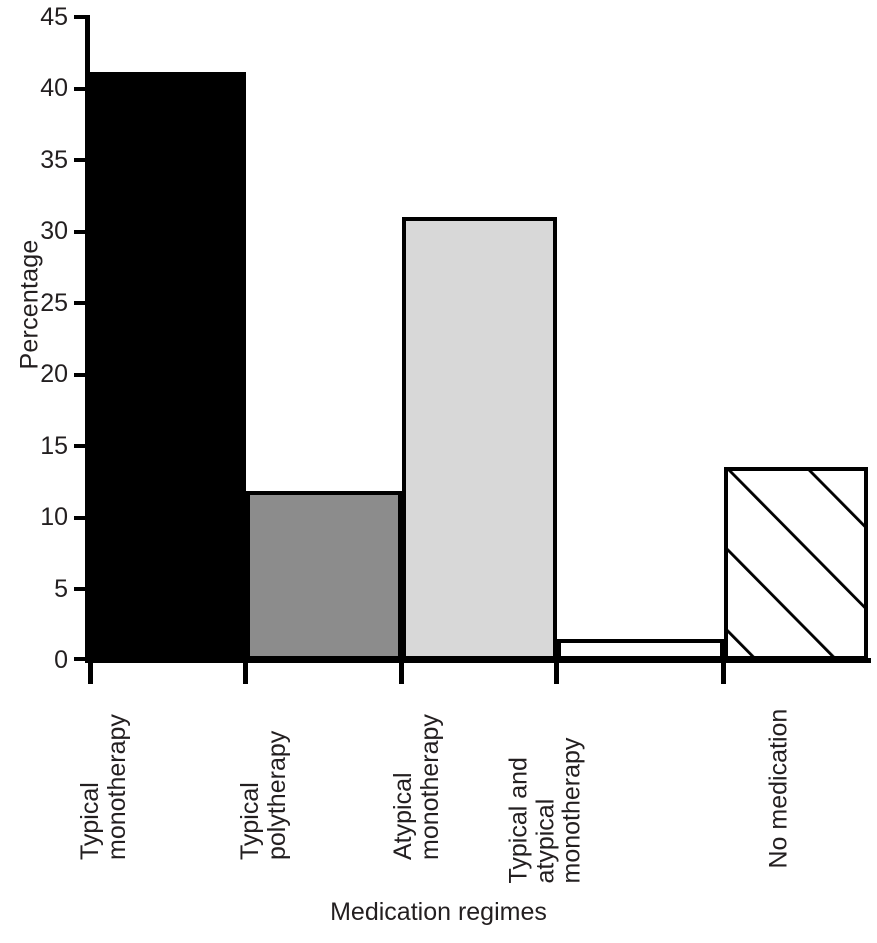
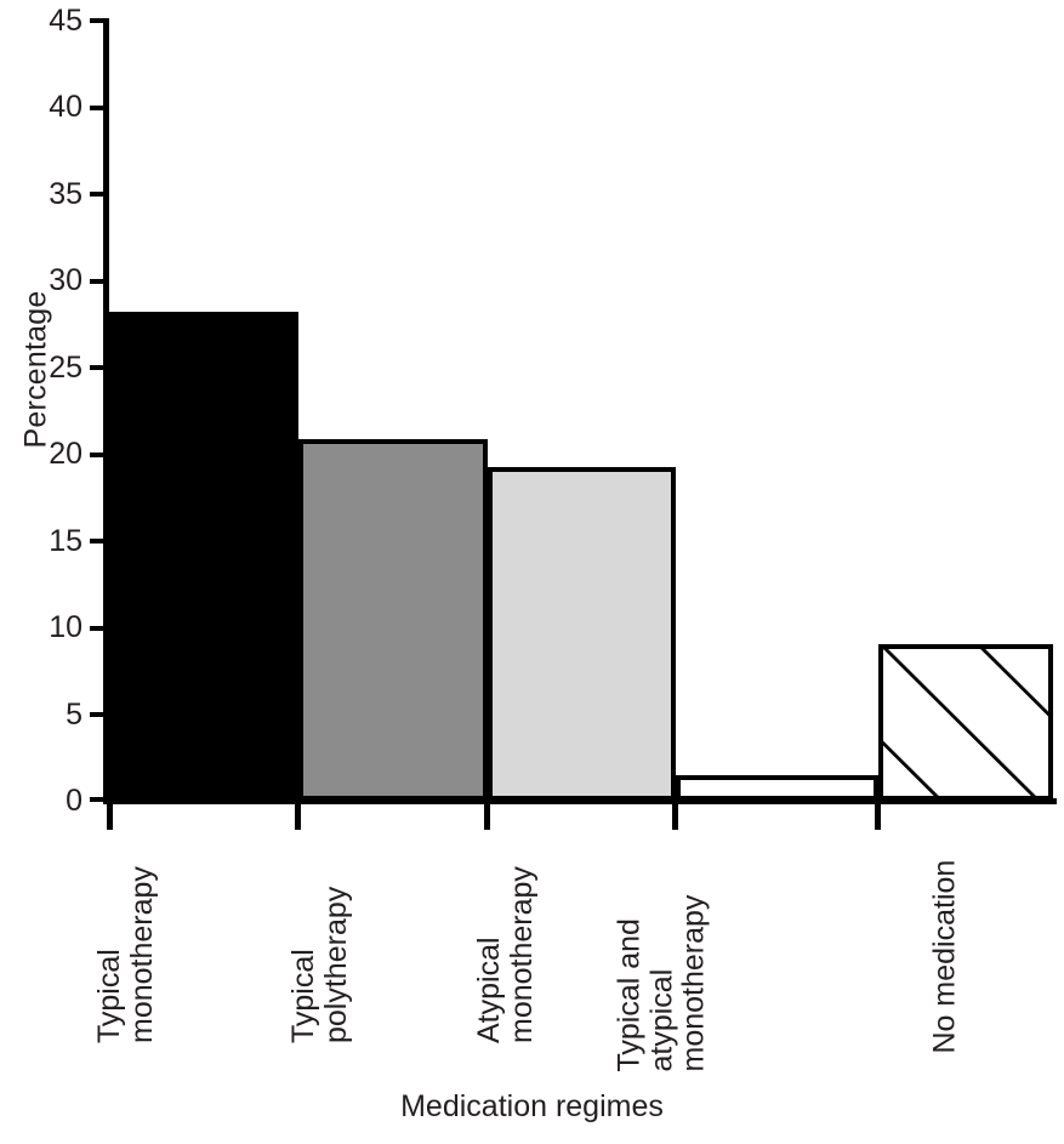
Typical monotherapy: 41.0 -> 28.1
Typical polytherapy: 11.8 -> 20.8
Atypical monotherapy: 30.9 -> 19.2
No medication: 13.5 -> 9.0
